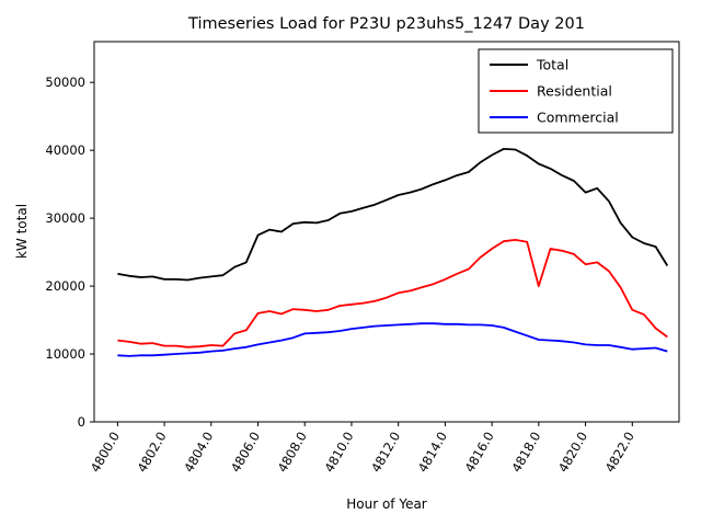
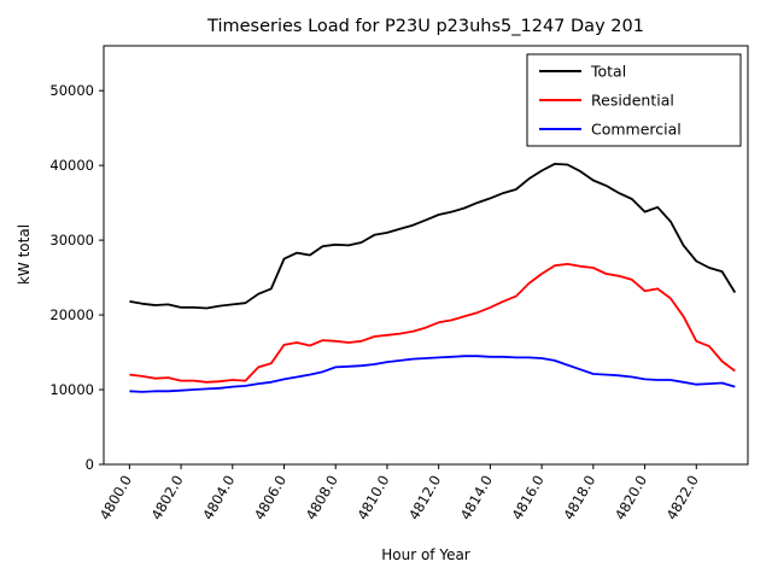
Residential/4818.0: 20000 -> 26000
